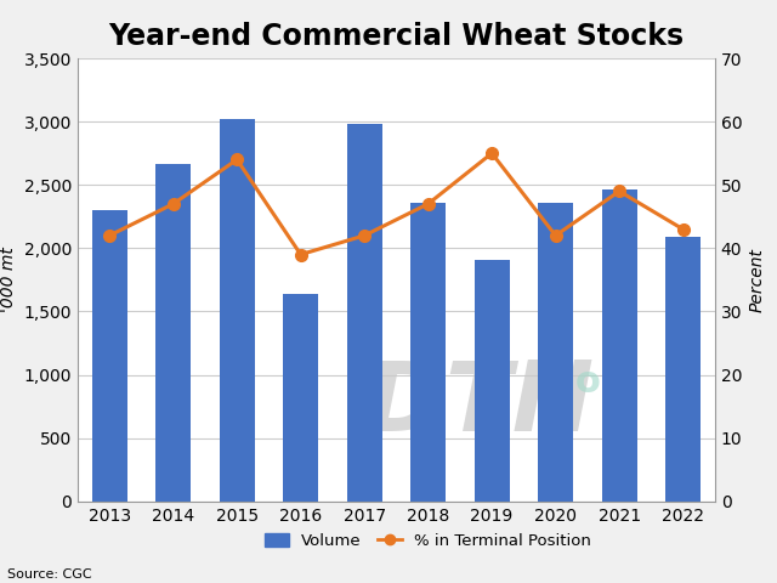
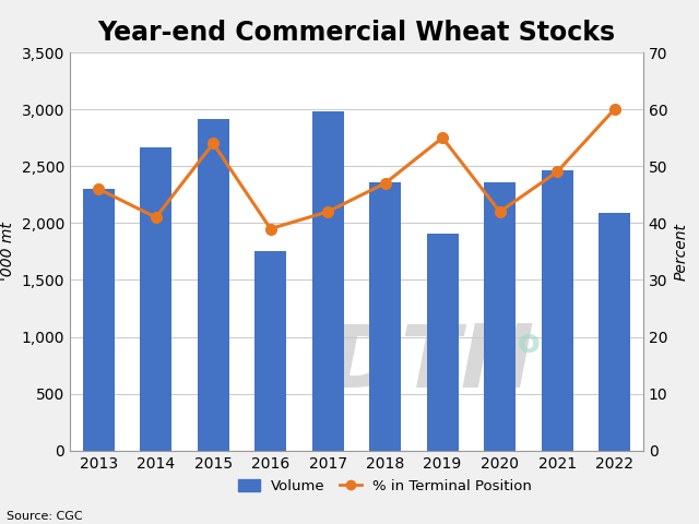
% in Terminal Position/2013: 42 -> 46
% in Terminal Position/2014: 47 -> 41
Volume/2015: 3,020 -> 2,910
Volume/2016: 1,640 -> 1,750
% in Terminal Position/2022: 43 -> 60
